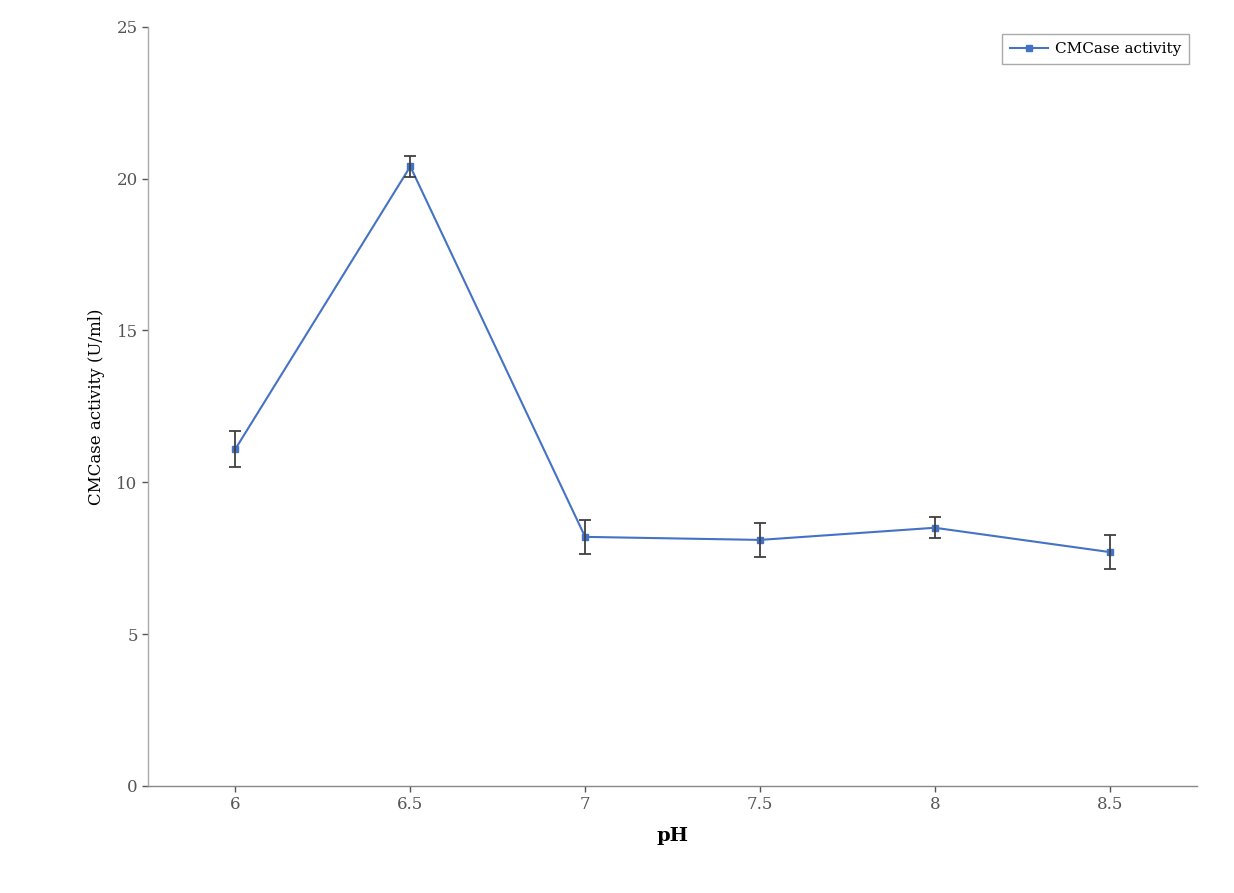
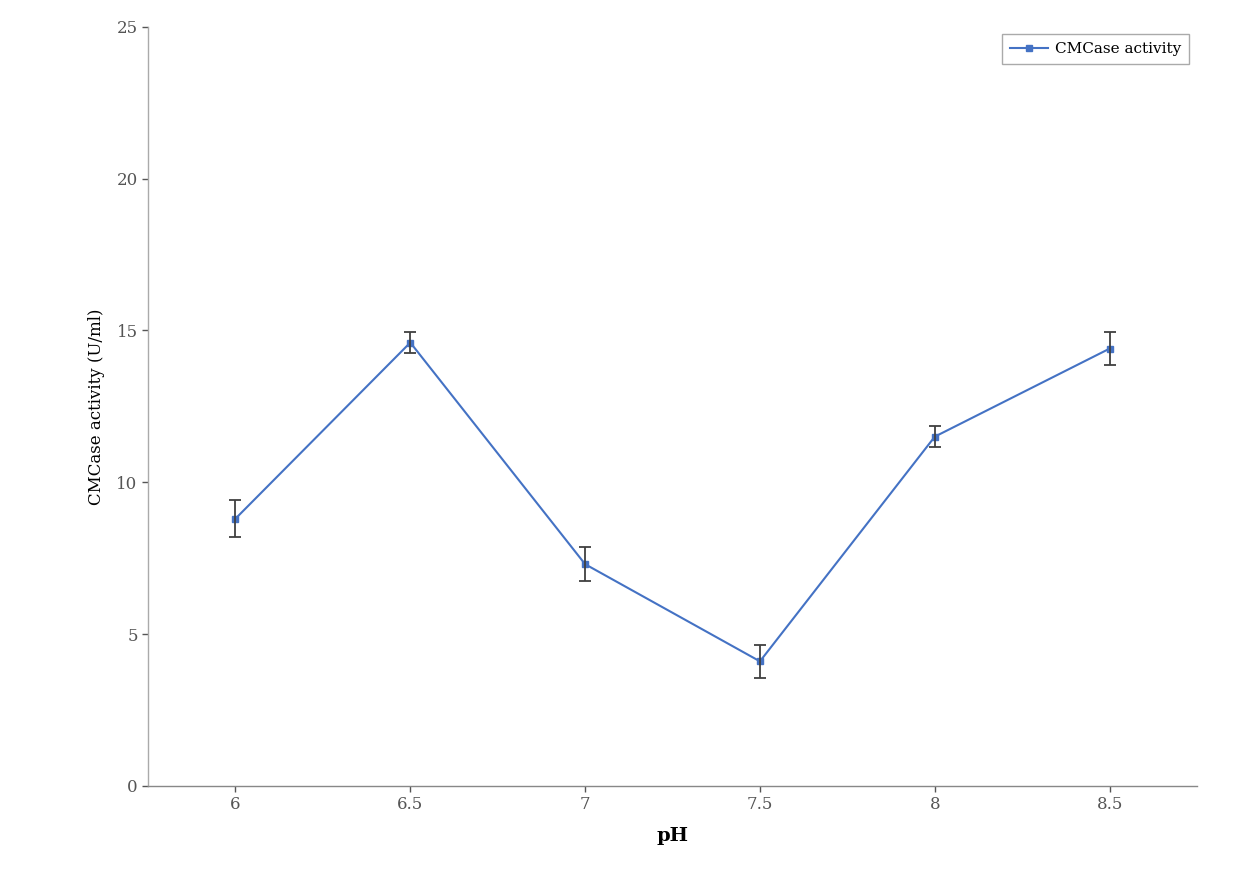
6: 11.1 -> 8.8
6.5: 20.4 -> 14.6
7: 8.2 -> 7.3
7.5: 8.1 -> 4.1
8: 8.5 -> 11.5
8.5: 7.7 -> 14.4
